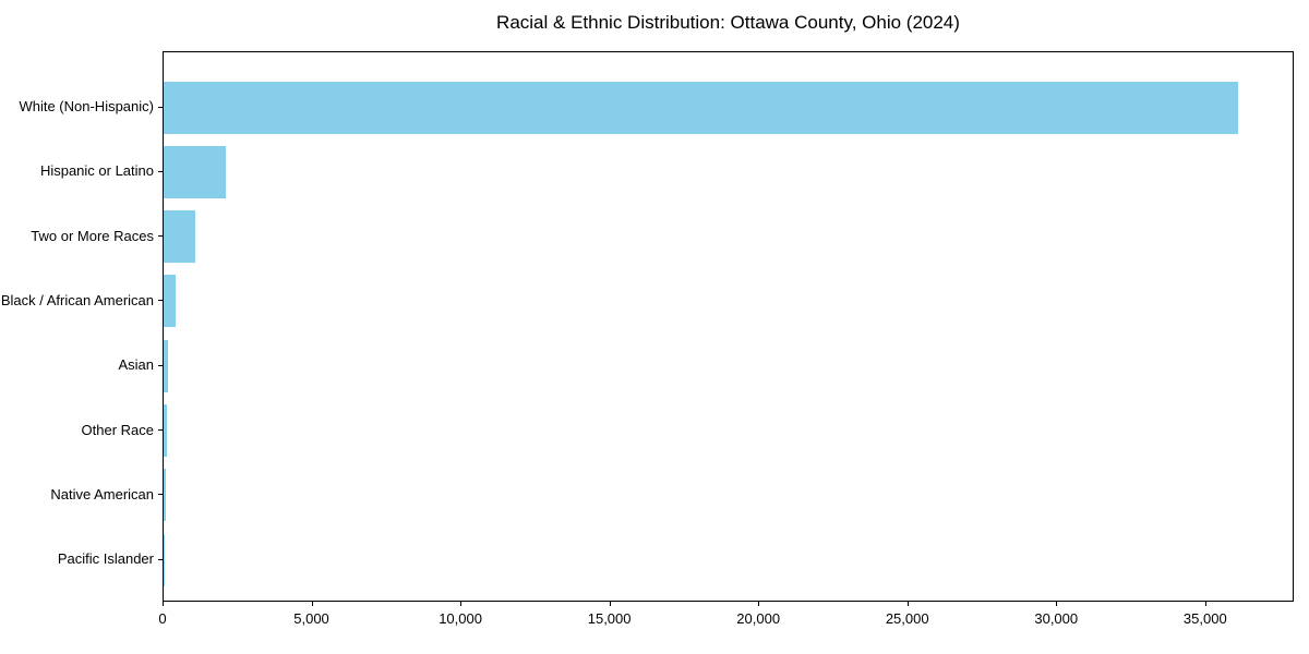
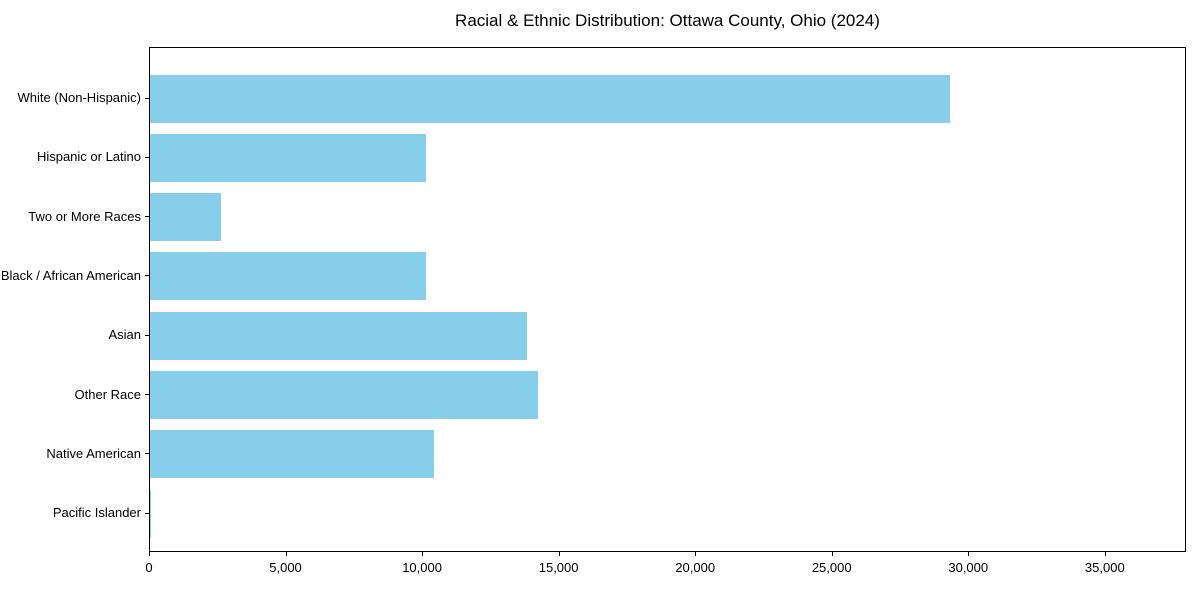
White (Non-Hispanic): 36000 -> 29300
Hispanic or Latino: 2100 -> 10100
Two or More Races: 1100 -> 2600
Black / African American: 400 -> 10100
Asian: 200 -> 13800
Other Race: 100 -> 14200
Native American: 100 -> 10400
